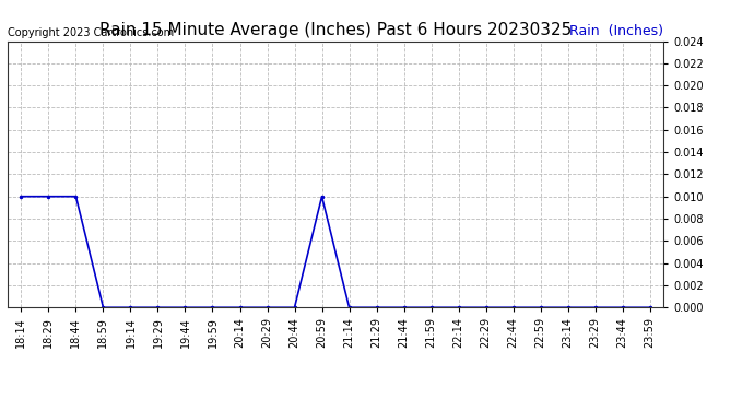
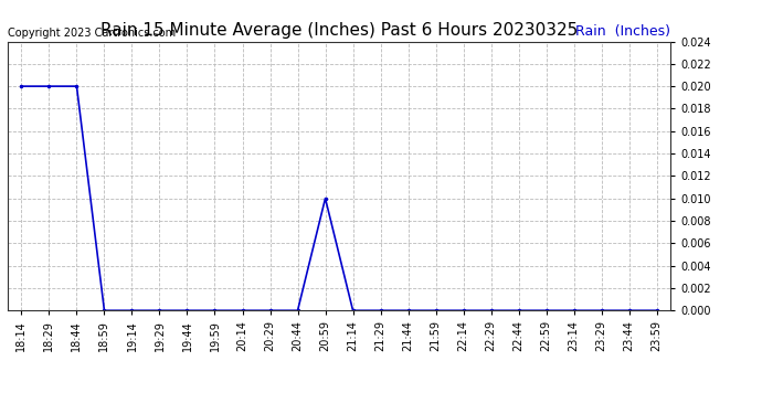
18:14: 0.01 -> 0.02
18:29: 0.01 -> 0.02
18:44: 0.01 -> 0.02
